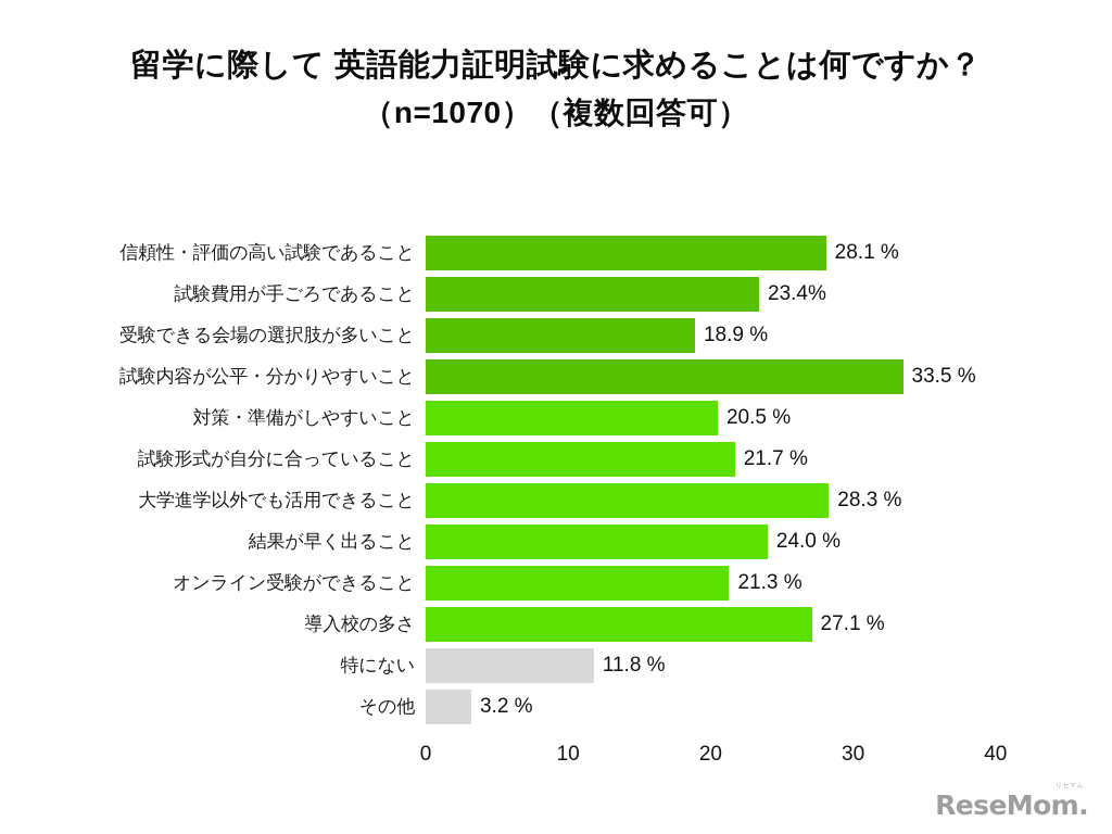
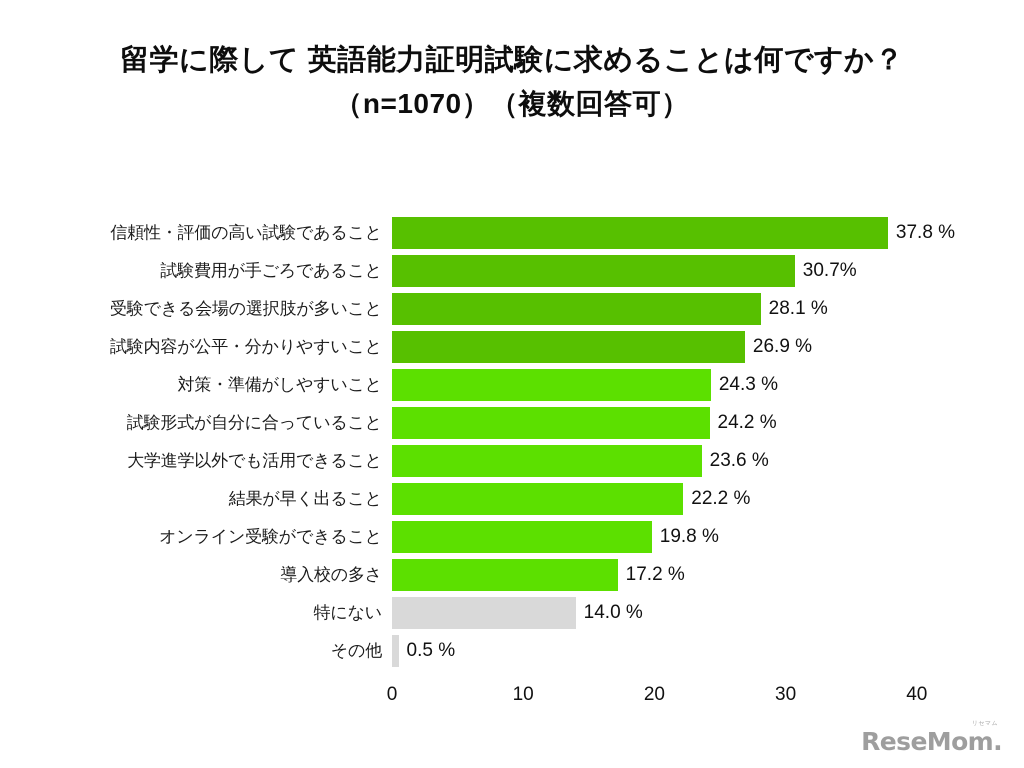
信頼性・評価の高い試験であること: 28.1 -> 37.8
試験費用が手ごろであること: 23.4% -> 30.7%
受験できる会場の選択肢が多いこと: 18.9 -> 28.1
試験内容が公平・分かりやすいこと: 33.5 -> 26.9
対策・準備がしやすいこと: 20.5 -> 24.3
試験形式が自分に合っていること: 21.7 -> 24.2
大学進学以外でも活用できること: 28.3 -> 23.6
結果が早く出ること: 24.0 -> 22.2
オンライン受験ができること: 21.3 -> 19.8
導入校の多さ: 27.1 -> 17.2
特にない: 11.8 -> 14.0
その他: 3.2 -> 0.5
